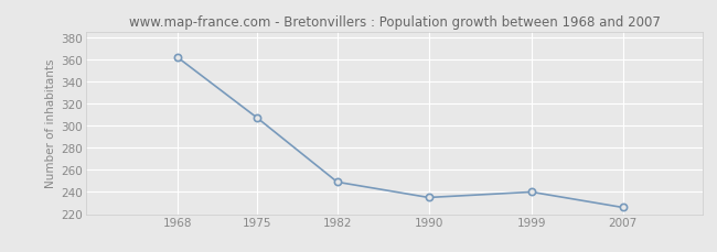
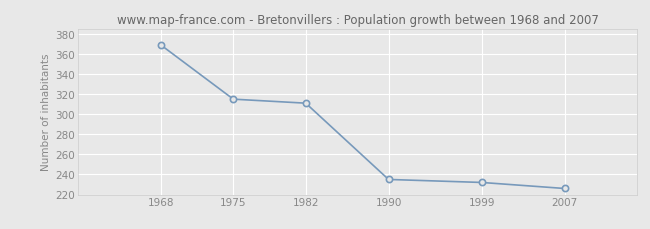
1968: 362 -> 369
1975: 307 -> 315
1982: 249 -> 311
1999: 240 -> 232
